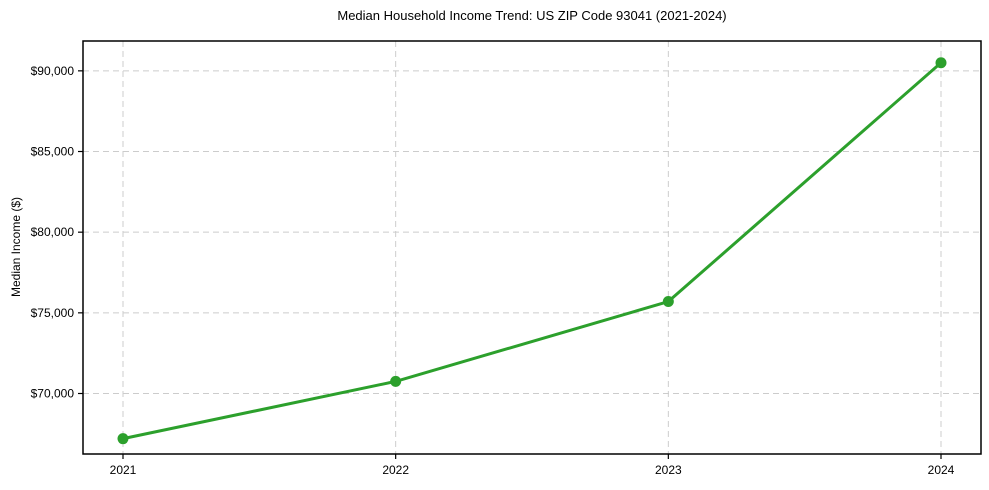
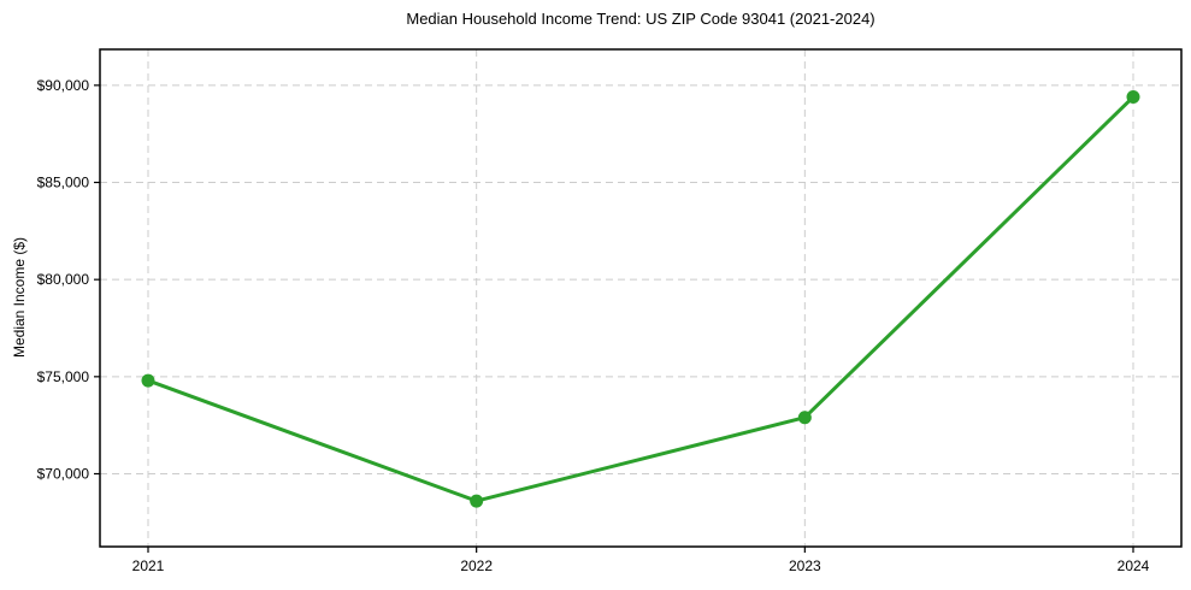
2021: $67200 -> $74800
2022: $70800 -> $68600
2023: $75700 -> $72900
2024: $90500 -> $89400
